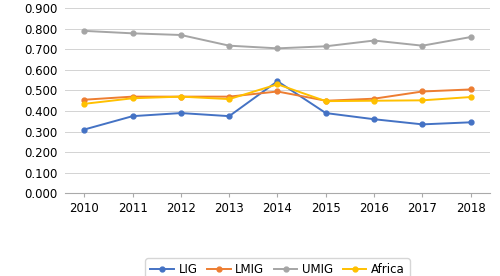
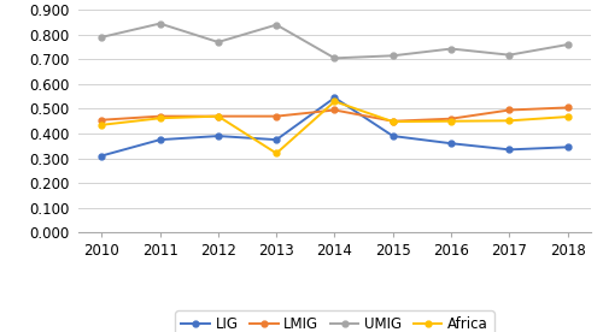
UMIG/2011: 0.778 -> 0.845
UMIG/2013: 0.718 -> 0.840
Africa/2013: 0.458 -> 0.320
